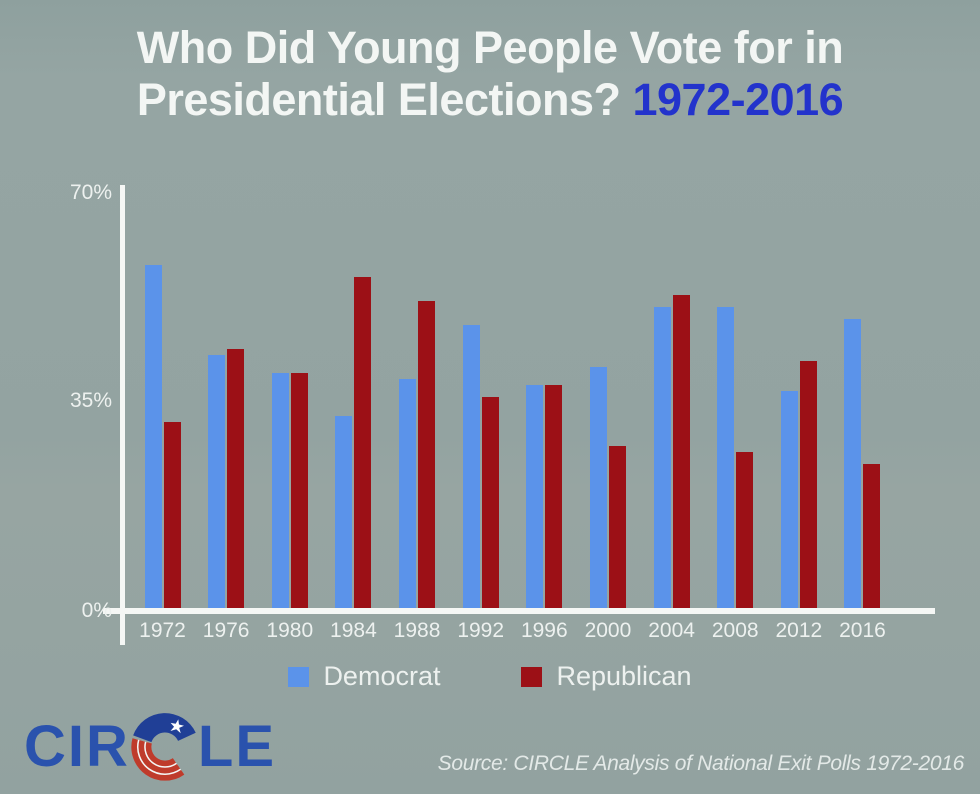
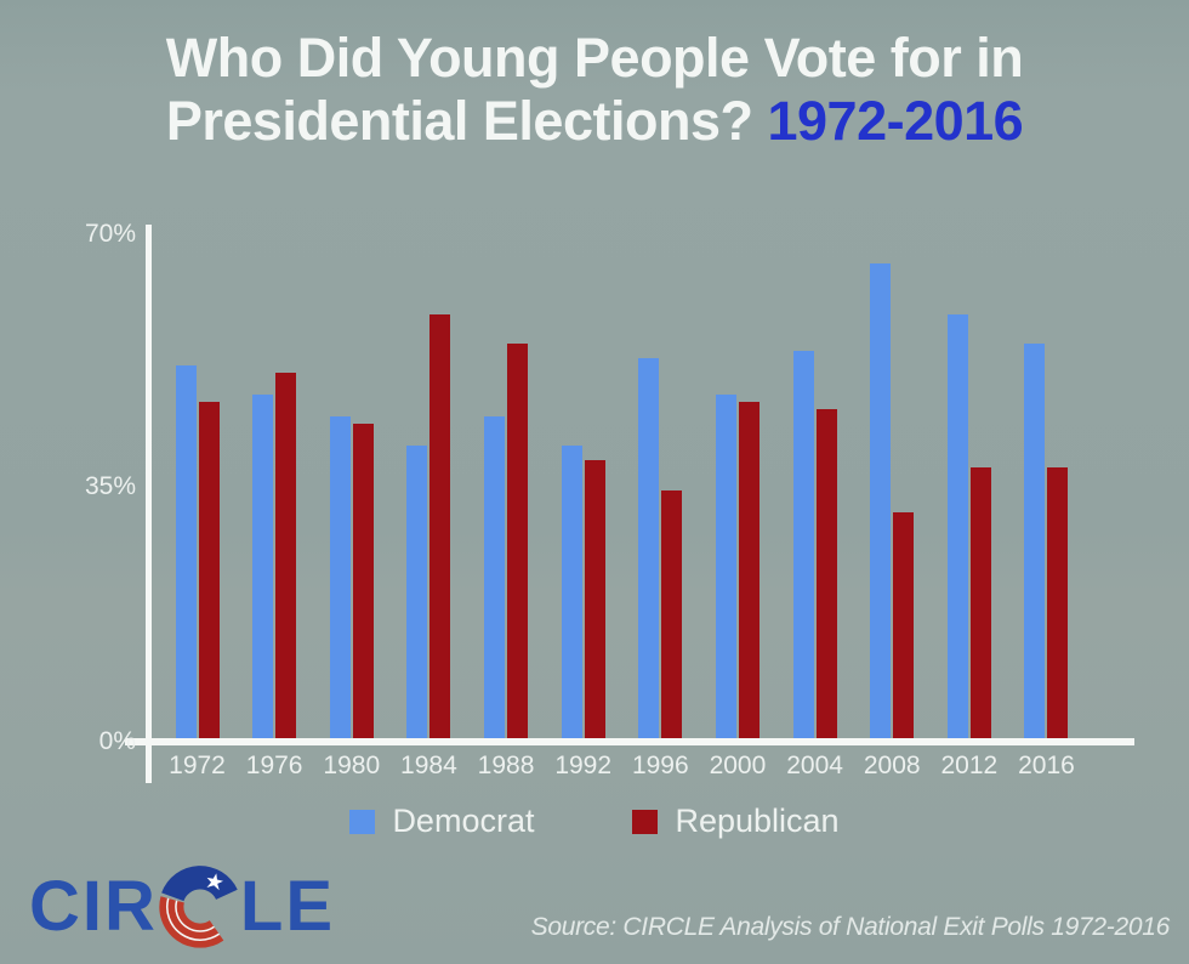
Democrat/1972: 57% -> 51%
Republican/1972: 31% -> 46%
Democrat/1976: 42% -> 47%
Republican/1976: 43% -> 50%
Democrat/1980: 39% -> 44%
Republican/1980: 39% -> 43%
Democrat/1984: 32% -> 40%
Republican/1984: 55% -> 58%
Democrat/1988: 38% -> 44%
Republican/1988: 51% -> 54%
Democrat/1992: 47% -> 40%
Republican/1992: 35% -> 38%
Democrat/1996: 37% -> 52%
Republican/1996: 37% -> 34%
Democrat/2000: 40% -> 47%
Republican/2000: 27% -> 46%
Democrat/2004: 50% -> 53%
Republican/2004: 52% -> 45%
Democrat/2008: 50% -> 65%
Republican/2008: 26% -> 31%
Democrat/2012: 36% -> 58%
Republican/2012: 41% -> 37%
Democrat/2016: 48% -> 54%
Republican/2016: 24% -> 37%
